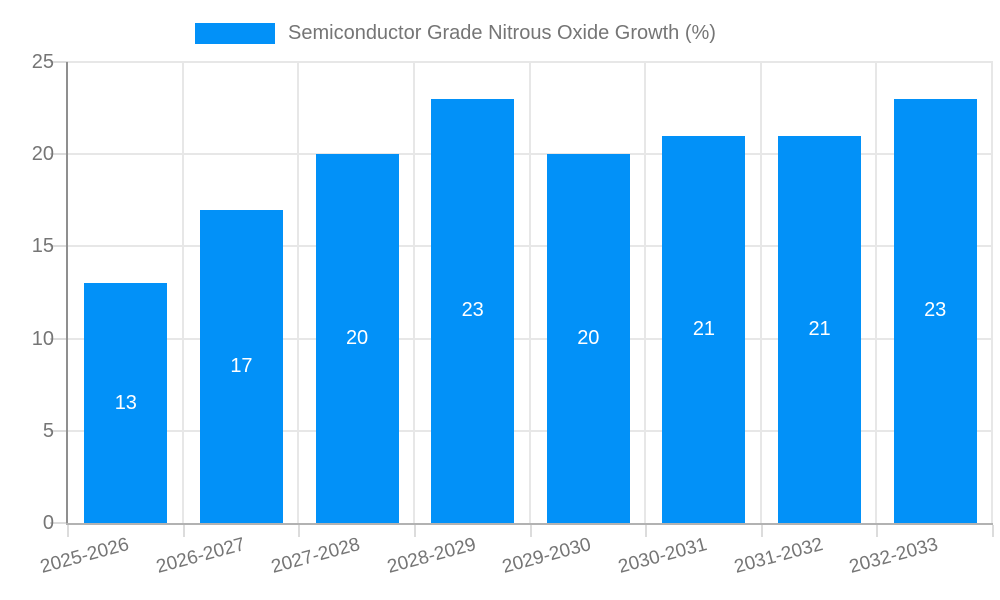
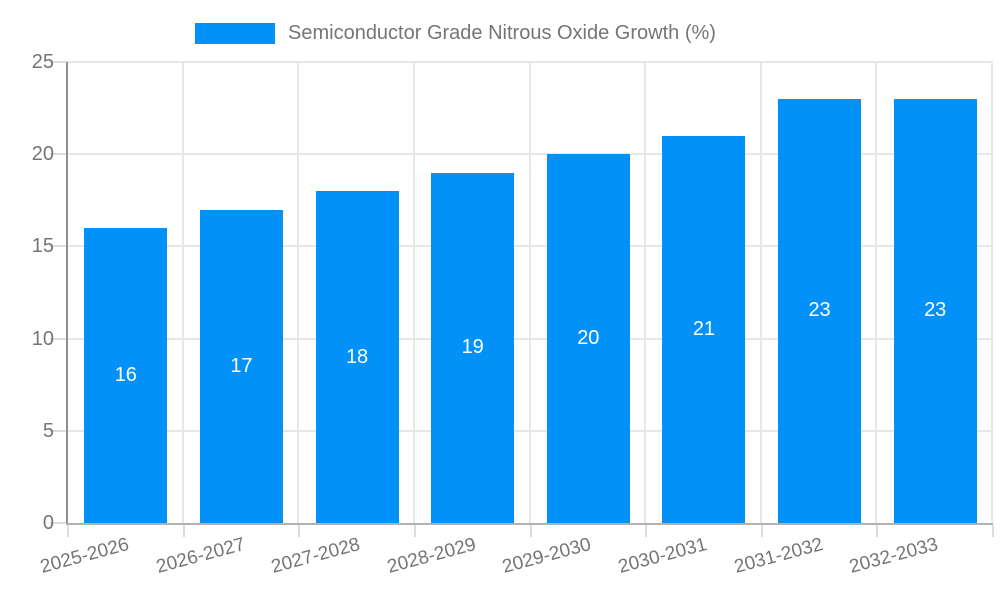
2025-2026: 13 -> 16
2027-2028: 20 -> 18
2028-2029: 23 -> 19
2031-2032: 21 -> 23
